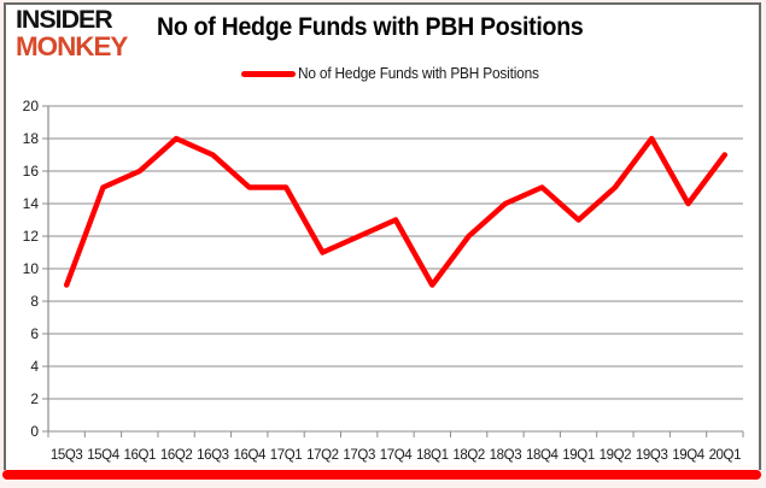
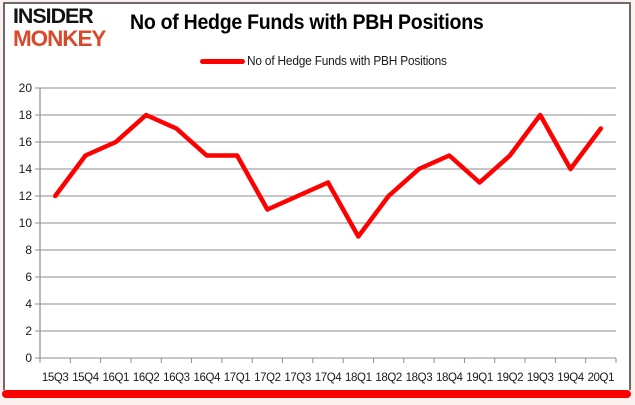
15Q3: 9 -> 12
